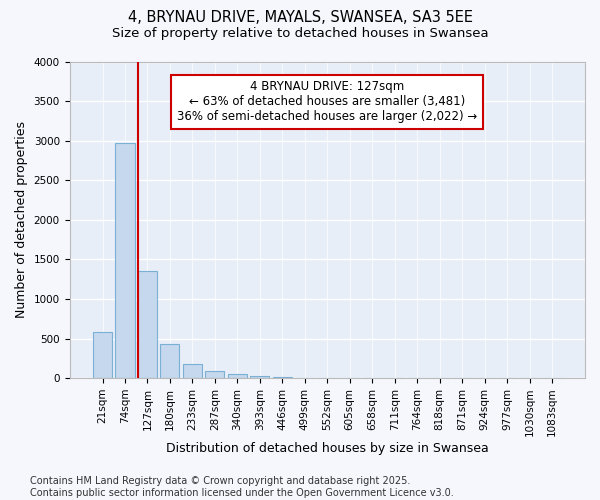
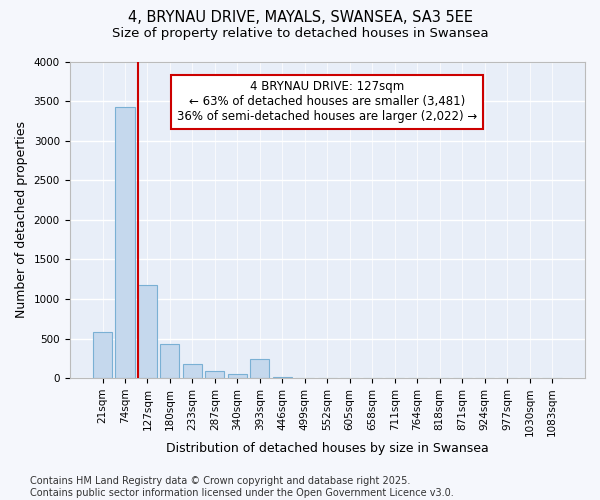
74sqm: 2970 -> 3420
127sqm: 1350 -> 1180
393sqm: 20 -> 240
